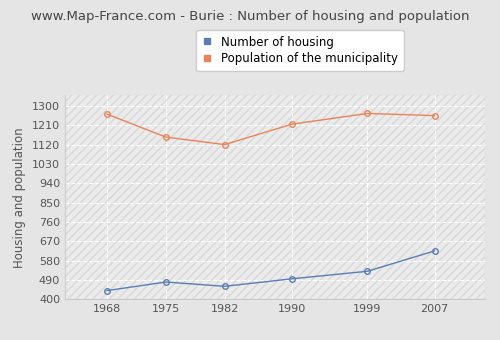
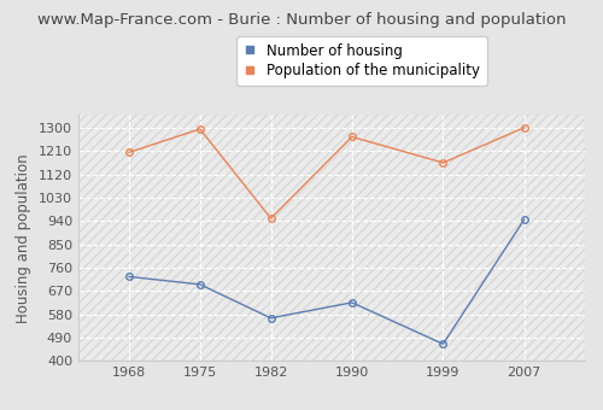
Number of housing/1968: 440 -> 725
Population of the municipality/1968: 1262 -> 1205
Number of housing/1975: 480 -> 695
Population of the municipality/1975: 1155 -> 1295
Number of housing/1982: 460 -> 565
Population of the municipality/1982: 1120 -> 950
Number of housing/1990: 495 -> 625
Population of the municipality/1990: 1215 -> 1265
Number of housing/1999: 530 -> 465
Population of the municipality/1999: 1265 -> 1165
Number of housing/2007: 625 -> 945
Population of the municipality/2007: 1255 -> 1300
